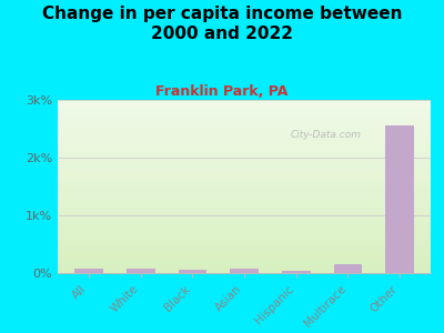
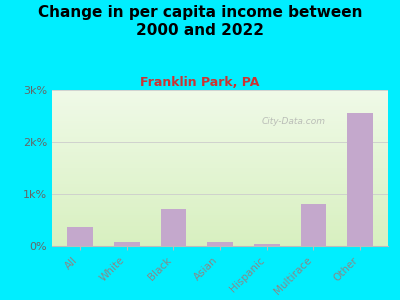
All: 0.07k% -> 0.36k%
Black: 0.06k% -> 0.72k%
Multirace: 0.15k% -> 0.80k%
